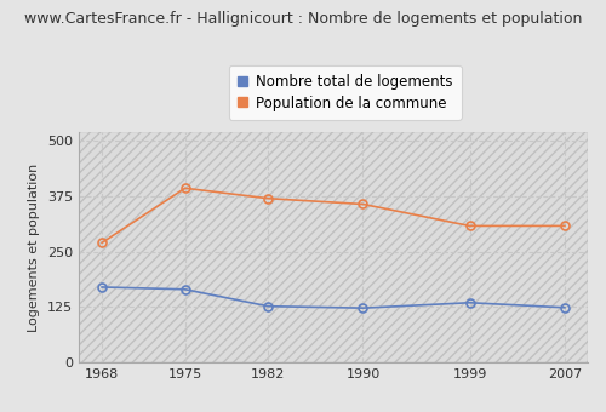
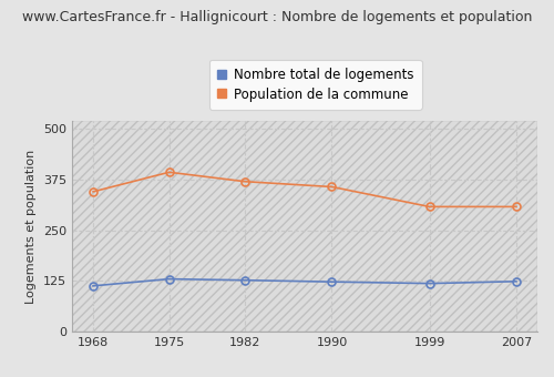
Nombre total de logements/1968: 170 -> 113
Population de la commune/1968: 270 -> 345
Nombre total de logements/1975: 165 -> 130
Nombre total de logements/1999: 135 -> 119
